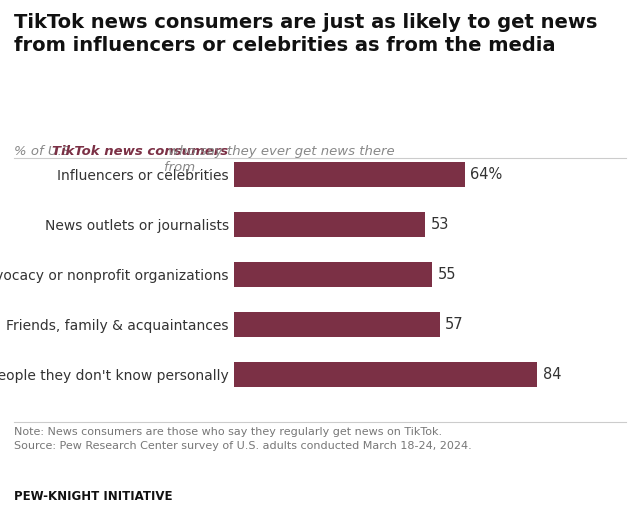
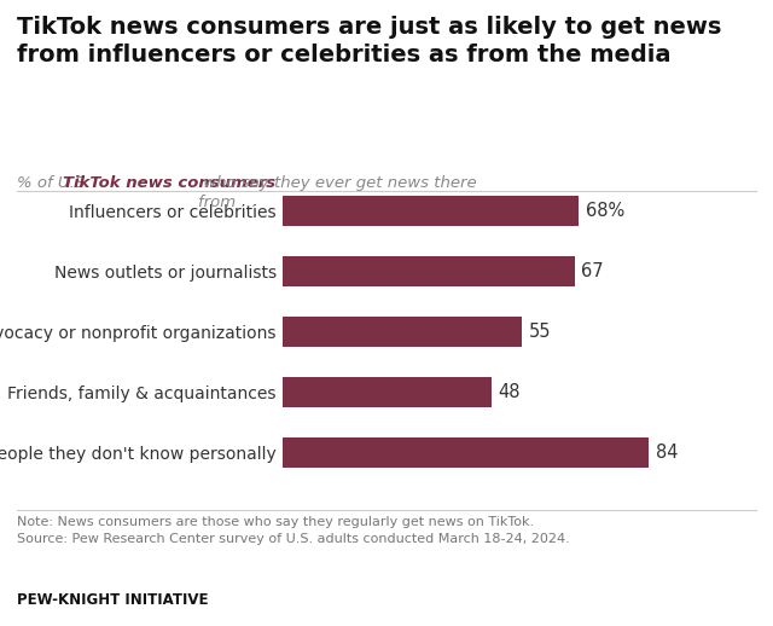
Influencers or celebrities: 64% -> 68%
News outlets or journalists: 53 -> 67
Friends, family & acquaintances: 57 -> 48
